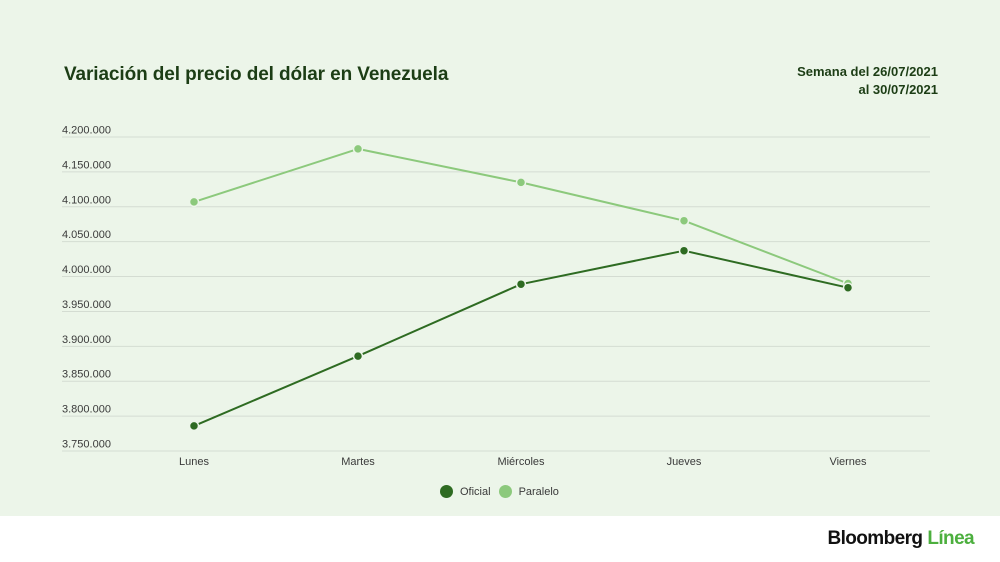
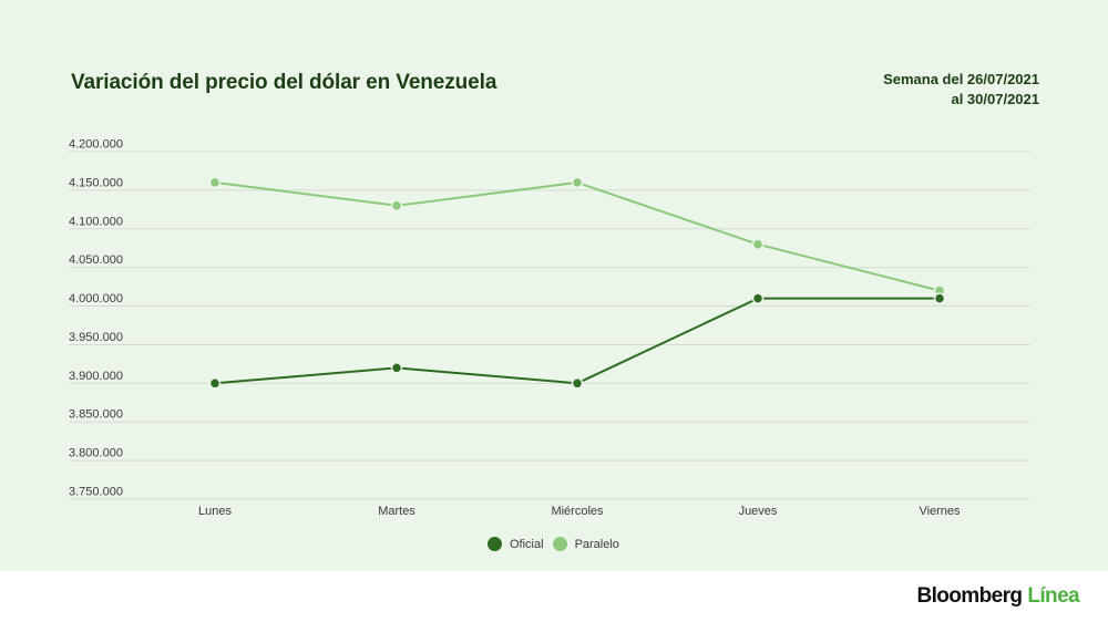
Oficial/Lunes: 3790000 -> 3900000
Paralelo/Lunes: 4110000 -> 4160000
Oficial/Martes: 3890000 -> 3920000
Paralelo/Martes: 4180000 -> 4130000
Oficial/Miércoles: 3990000 -> 3900000
Paralelo/Miércoles: 4140000 -> 4160000
Oficial/Jueves: 4040000 -> 4010000
Oficial/Viernes: 3980000 -> 4010000
Paralelo/Viernes: 3990000 -> 4020000
